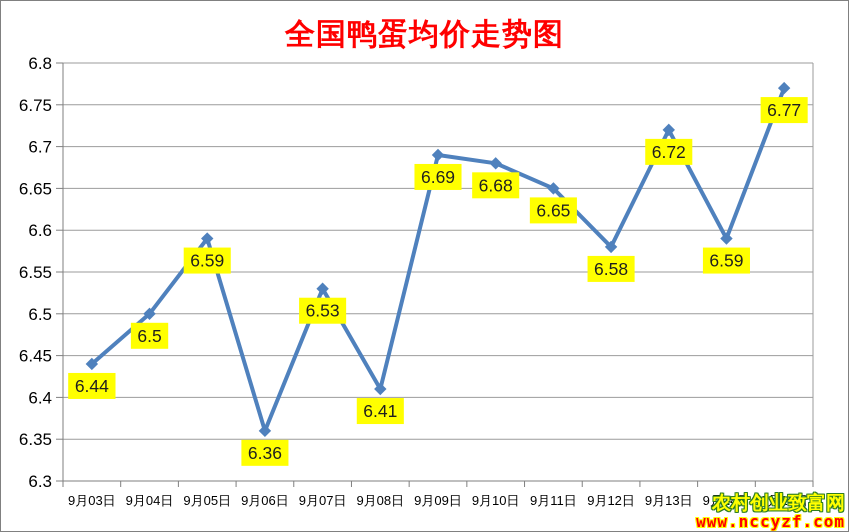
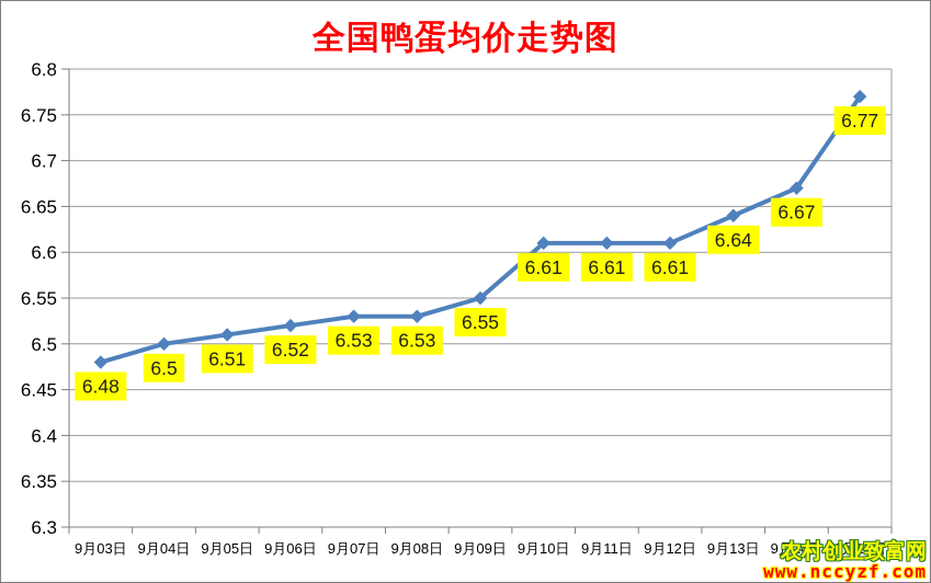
9月03日: 6.44 -> 6.48
9月05日: 6.59 -> 6.51
9月06日: 6.36 -> 6.52
9月08日: 6.41 -> 6.53
9月09日: 6.69 -> 6.55
9月10日: 6.68 -> 6.61
9月11日: 6.65 -> 6.61
9月12日: 6.58 -> 6.61
9月13日: 6.72 -> 6.64
9月14日: 6.59 -> 6.67
